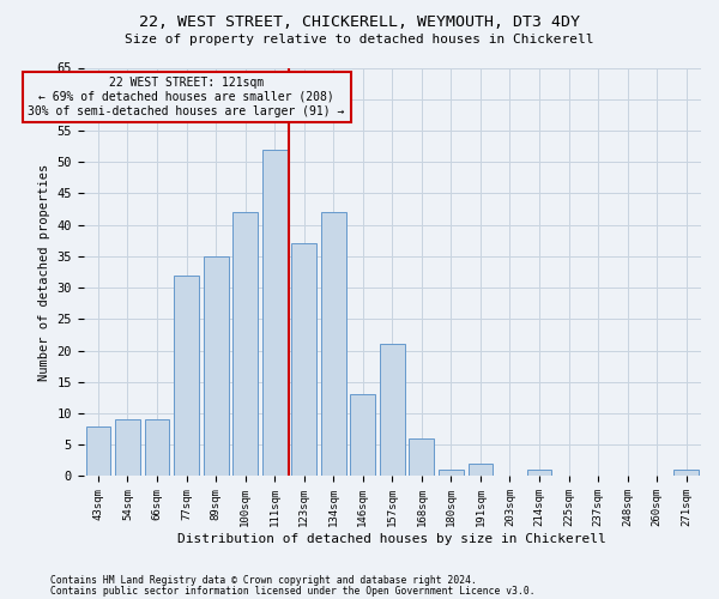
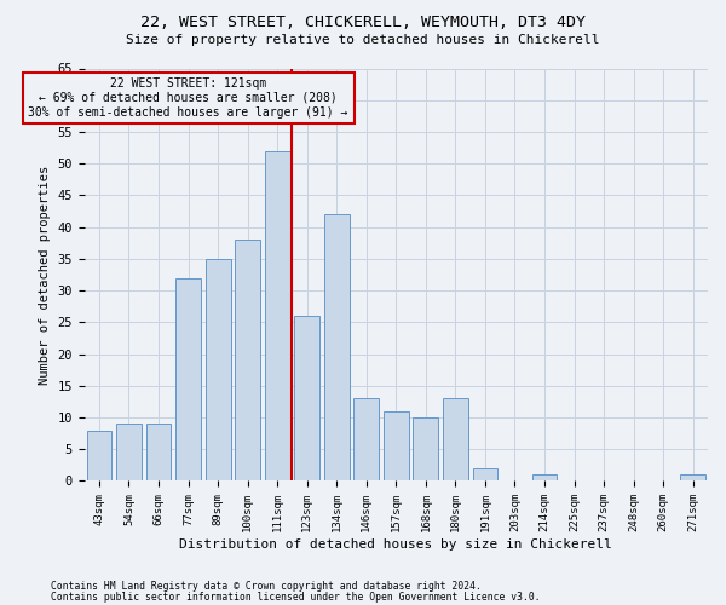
100sqm: 42 -> 38
123sqm: 37 -> 26
157sqm: 21 -> 11
168sqm: 6 -> 10
180sqm: 1 -> 13
